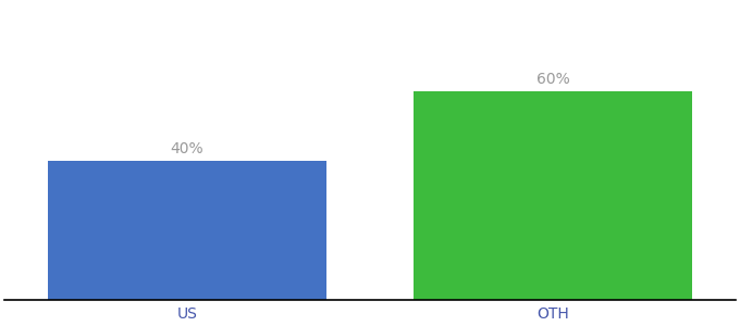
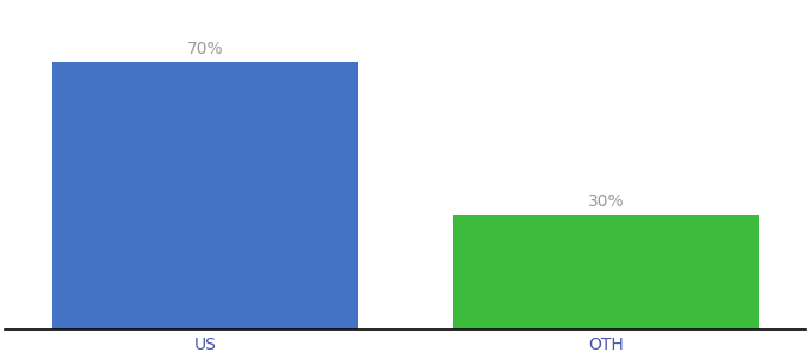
US: 40% -> 70%
OTH: 60% -> 30%
